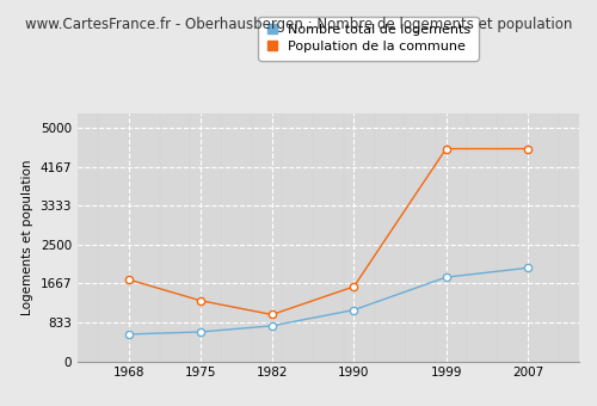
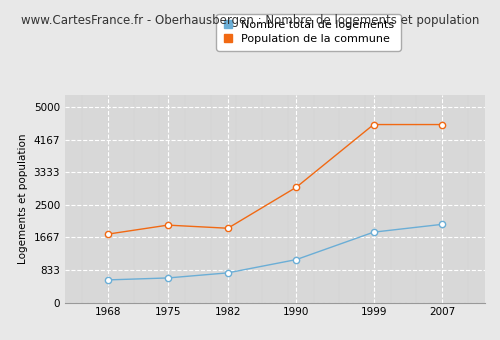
Population de la commune/1975: 1300 -> 1980
Population de la commune/1982: 1000 -> 1900
Population de la commune/1990: 1600 -> 2950
